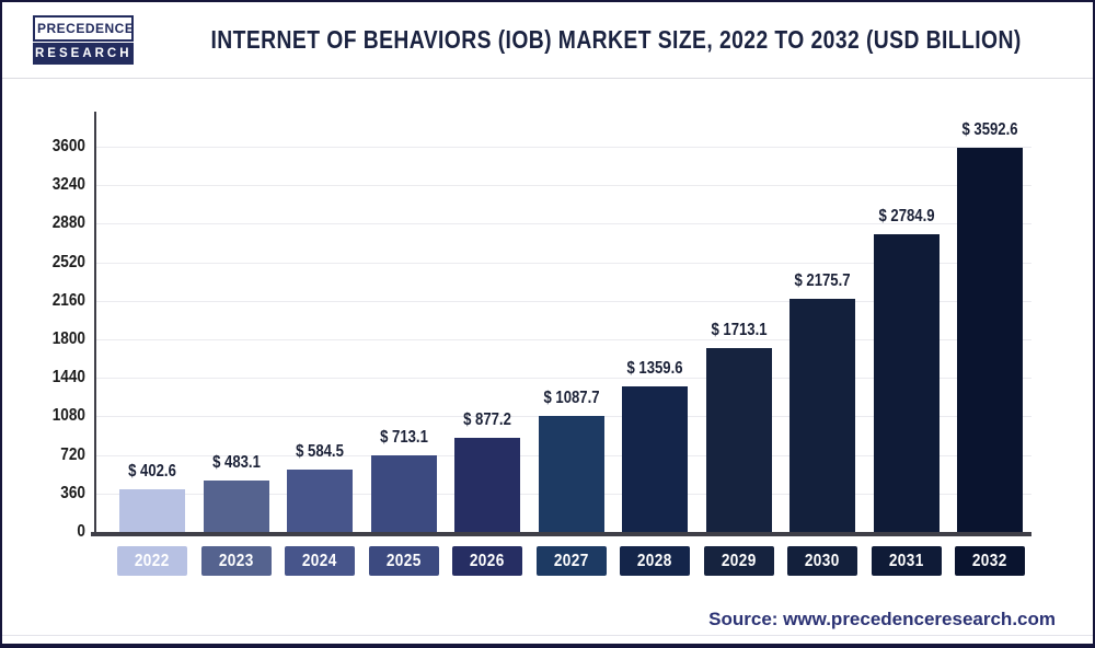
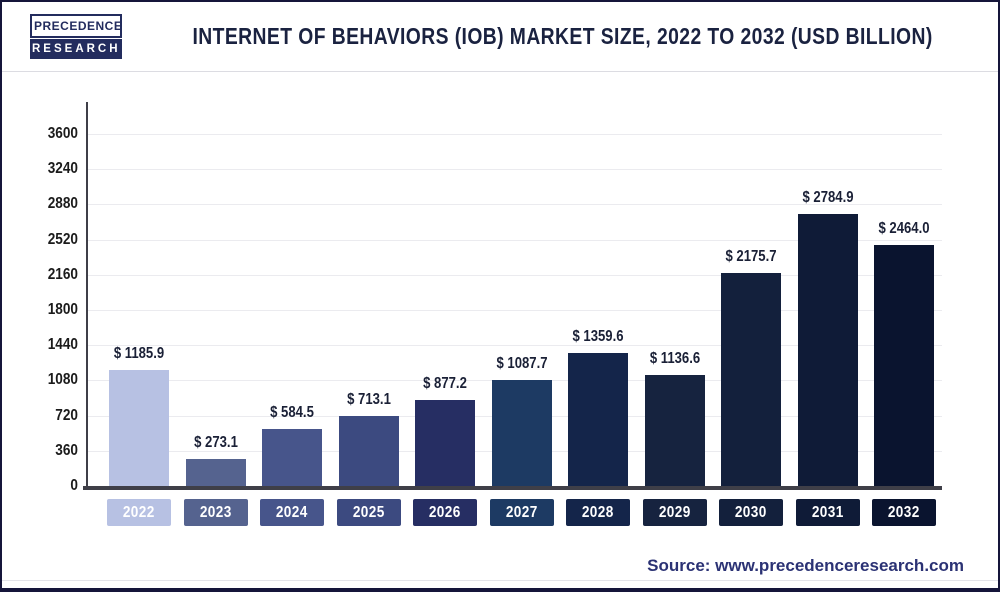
2022: 402.6 -> 1185.9
2023: 483.1 -> 273.1
2029: 1713.1 -> 1136.6
2032: 3592.6 -> 2464.0
